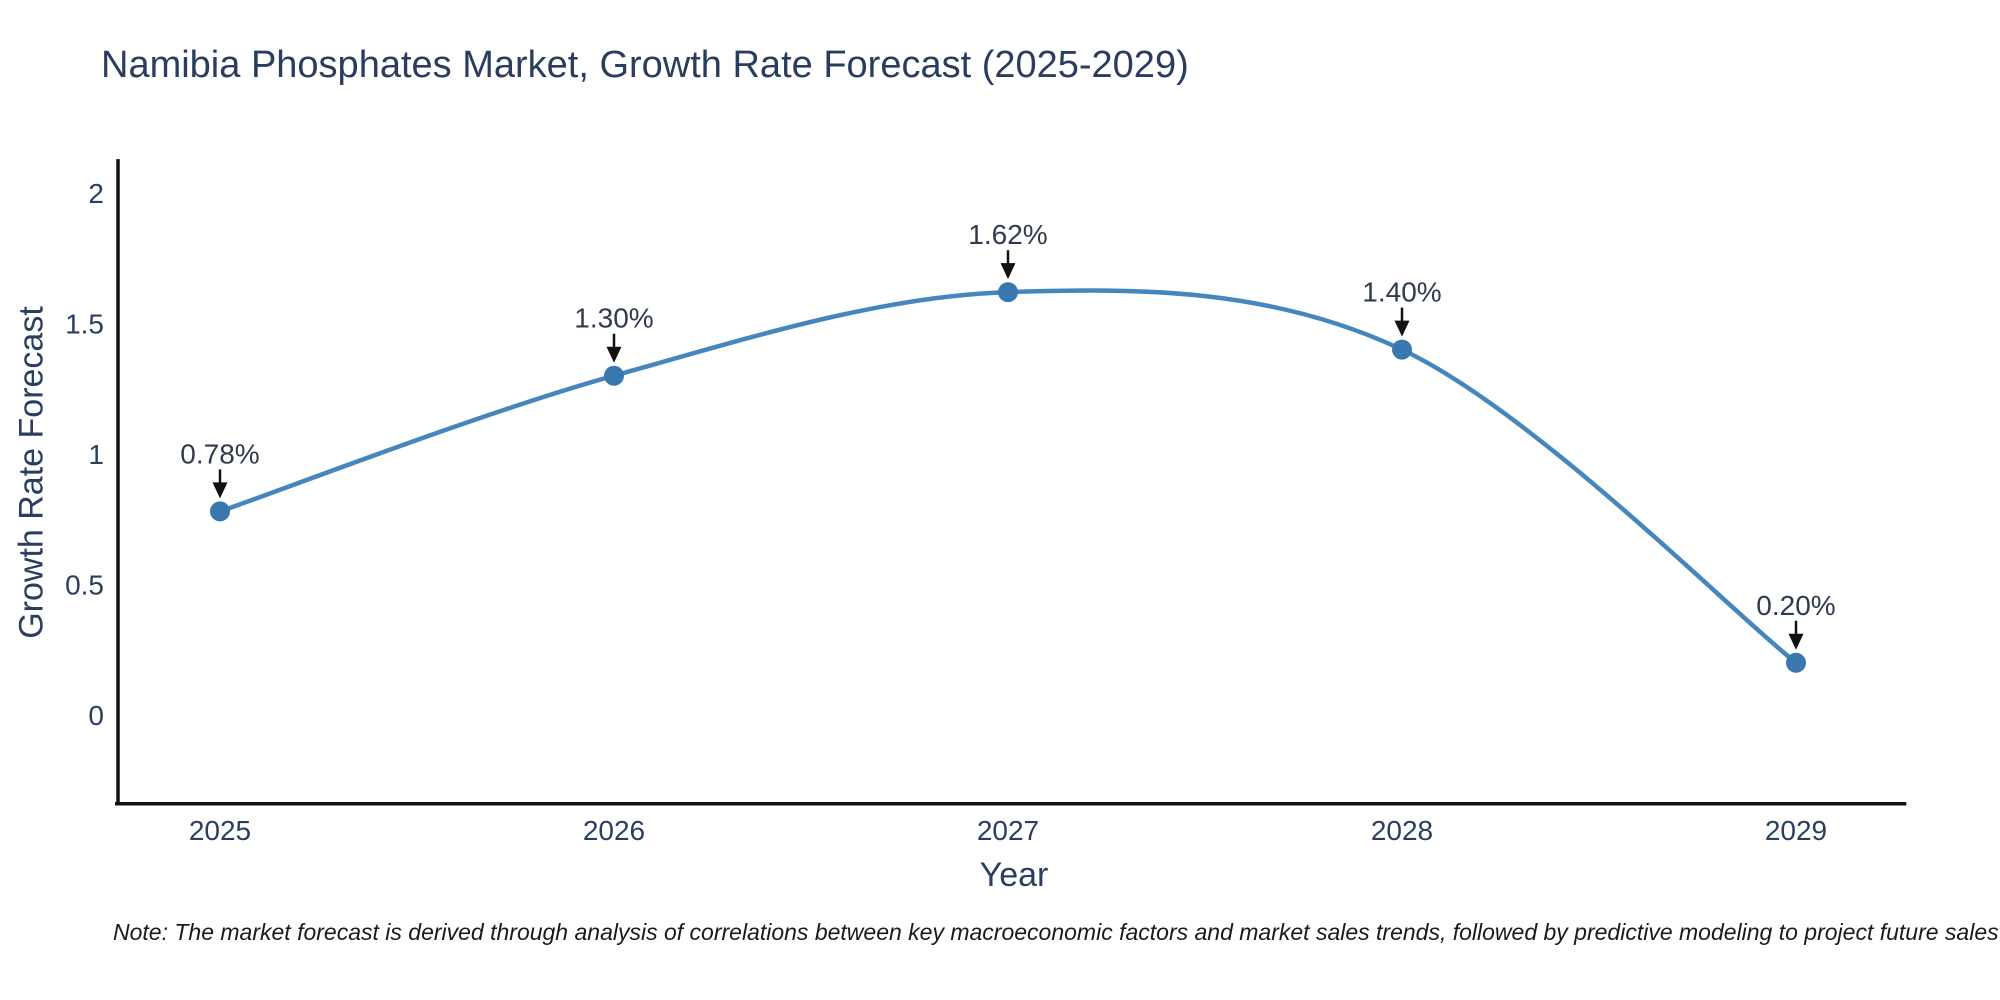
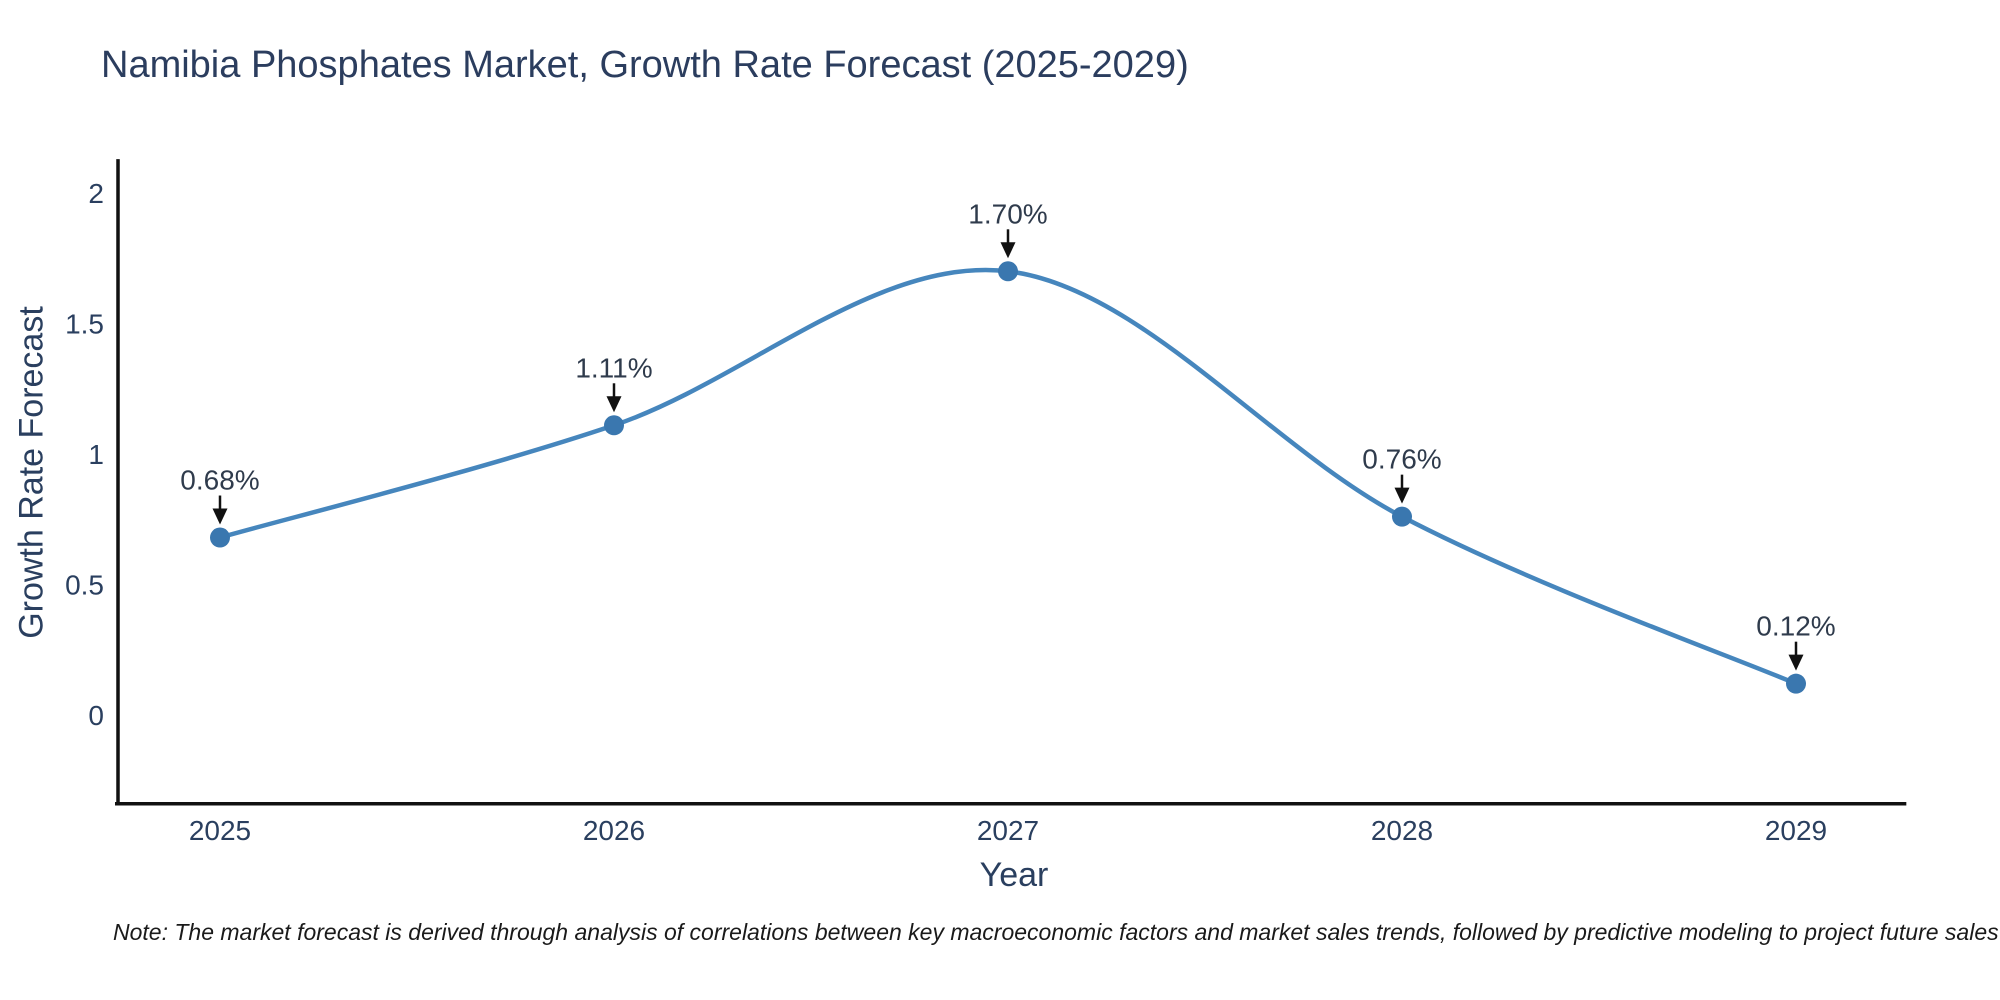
2025: 0.78% -> 0.68%
2026: 1.30% -> 1.11%
2027: 1.62% -> 1.70%
2028: 1.40% -> 0.76%
2029: 0.20% -> 0.12%
